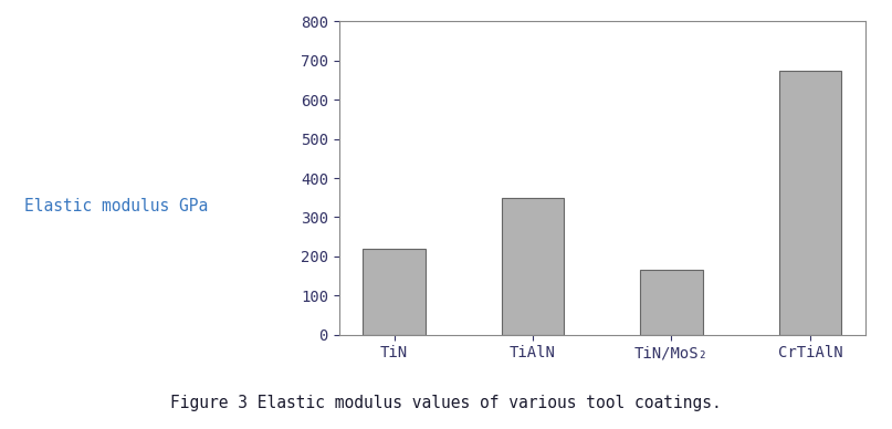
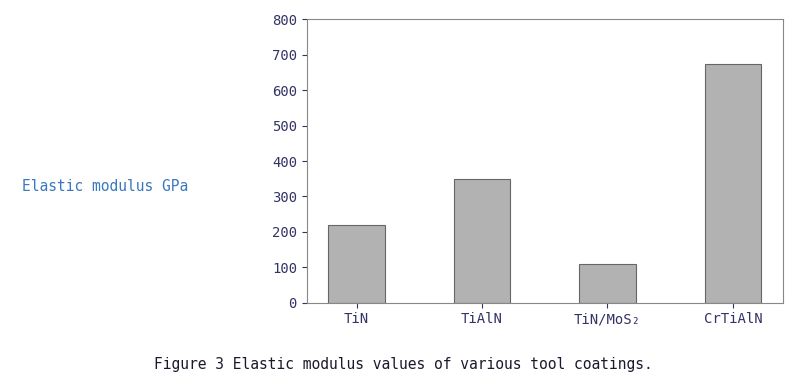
TiN/MoS₂: 165 -> 110
